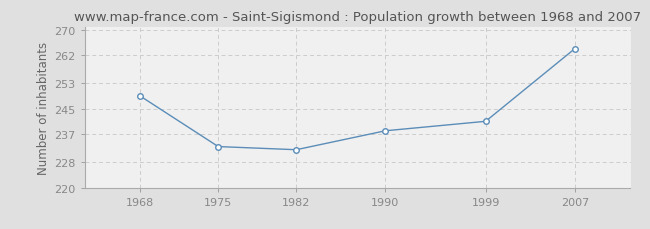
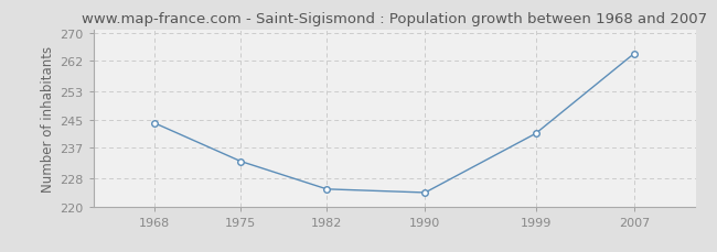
1968: 249 -> 244
1982: 232 -> 225
1990: 238 -> 224
